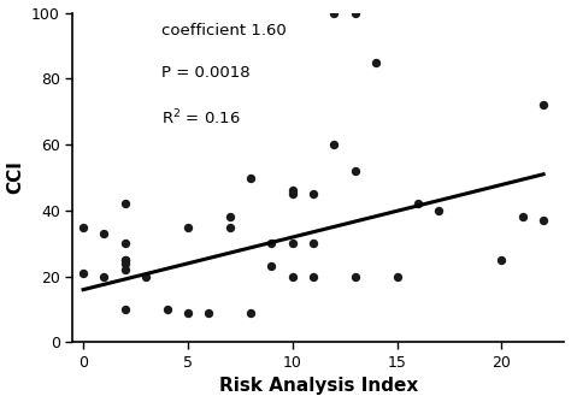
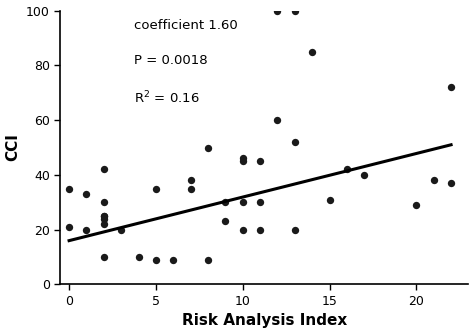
15: 20 -> 31
20: 25 -> 29
